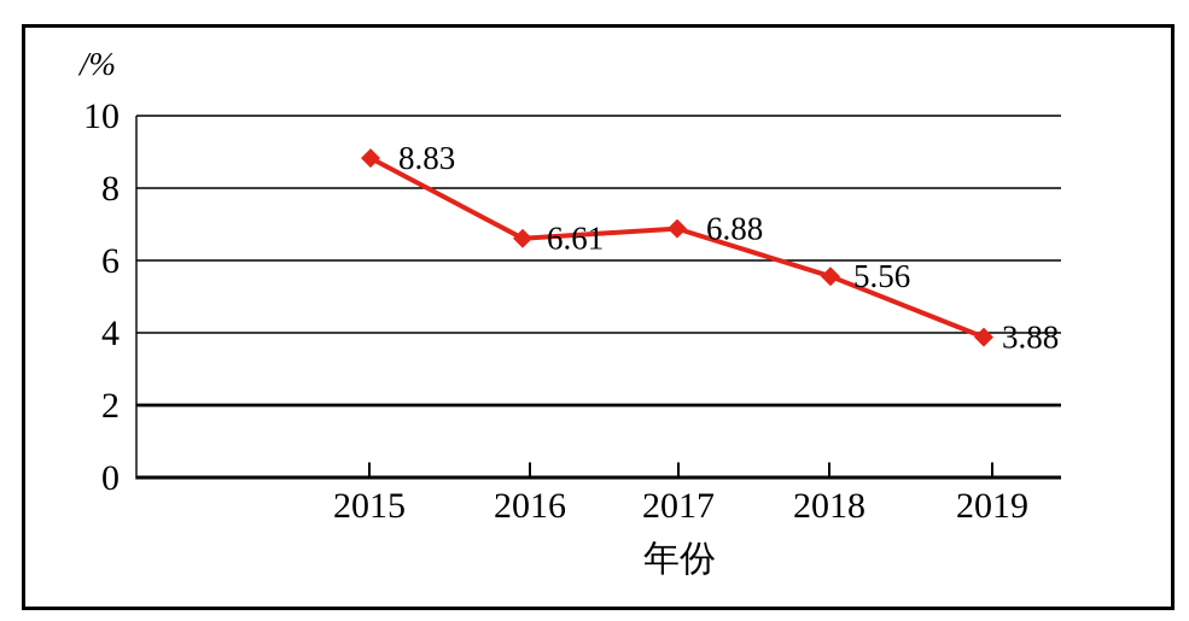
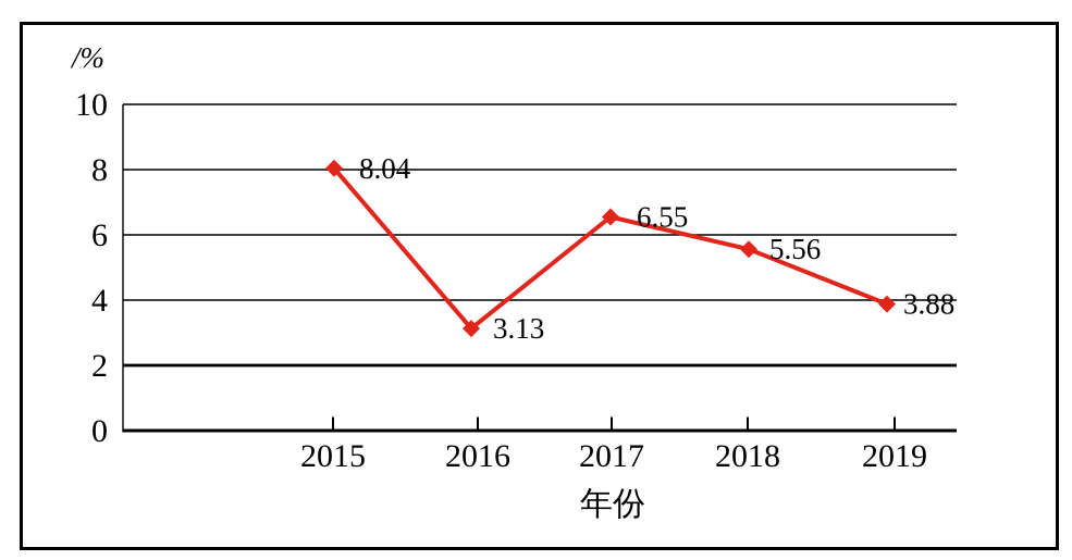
2015: 8.83 -> 8.04
2016: 6.61 -> 3.13
2017: 6.88 -> 6.55
